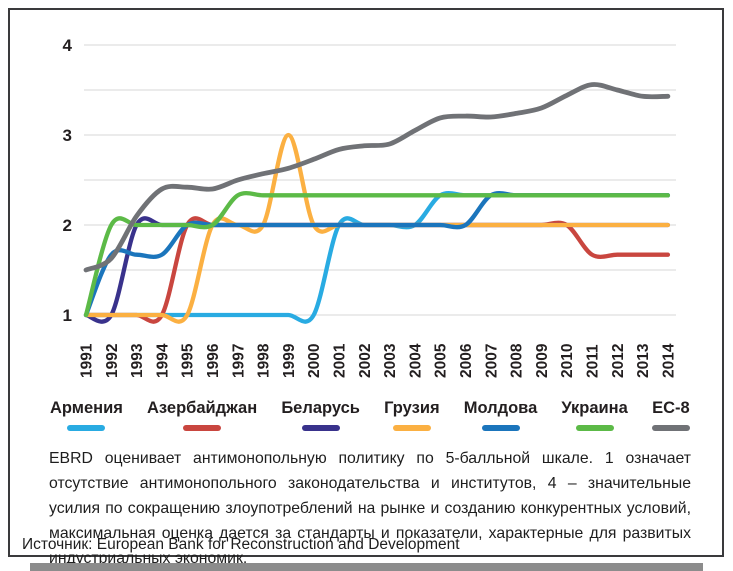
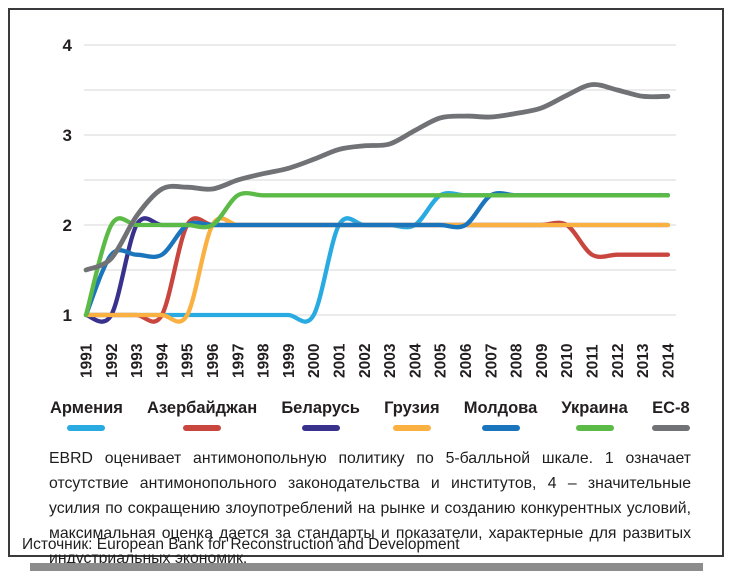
Грузия/1999: 3 -> 2
